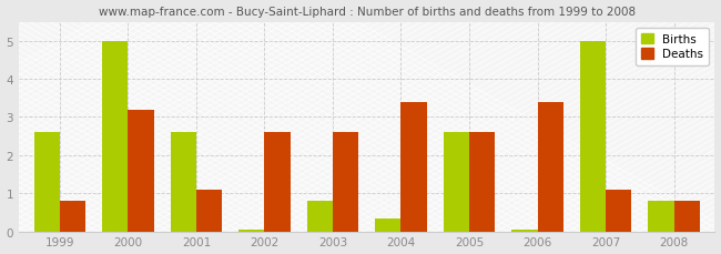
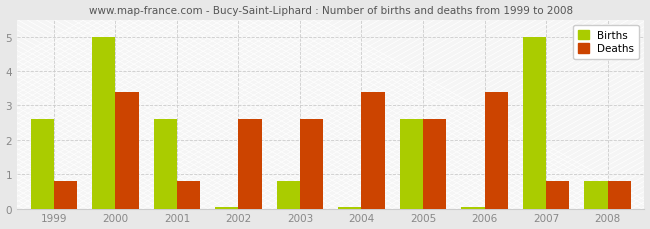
Deaths/2000: 3.2 -> 3.4
Deaths/2001: 1.1 -> 0.8
Births/2004: 0.35 -> 0.05
Deaths/2007: 1.1 -> 0.8
